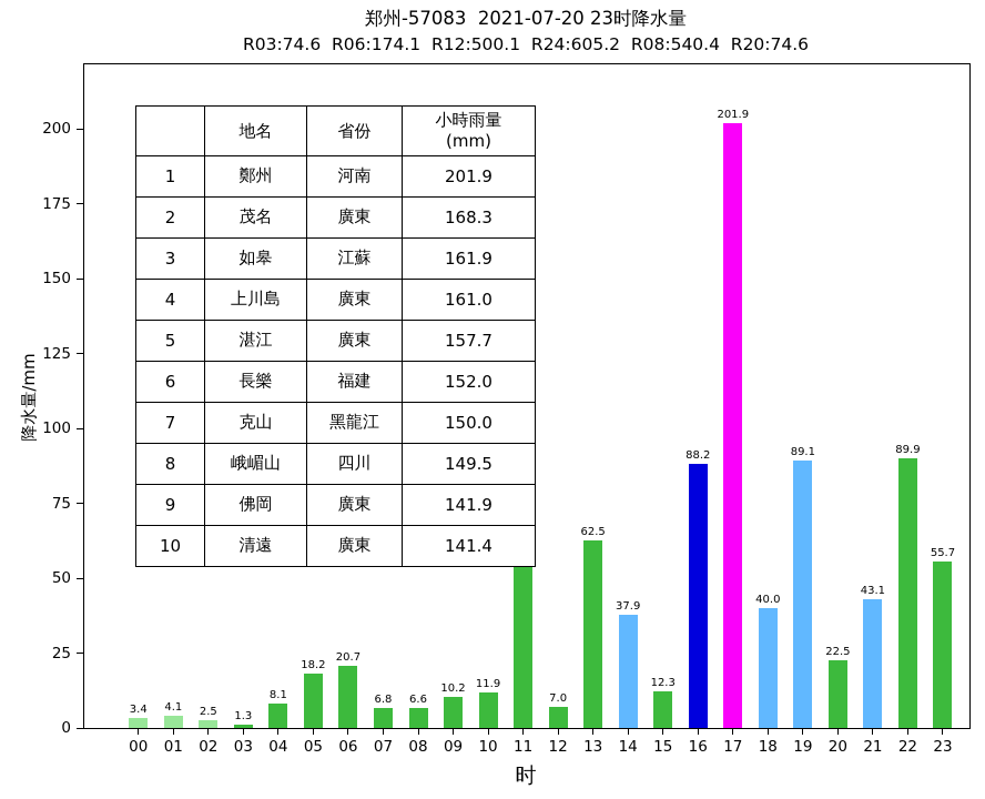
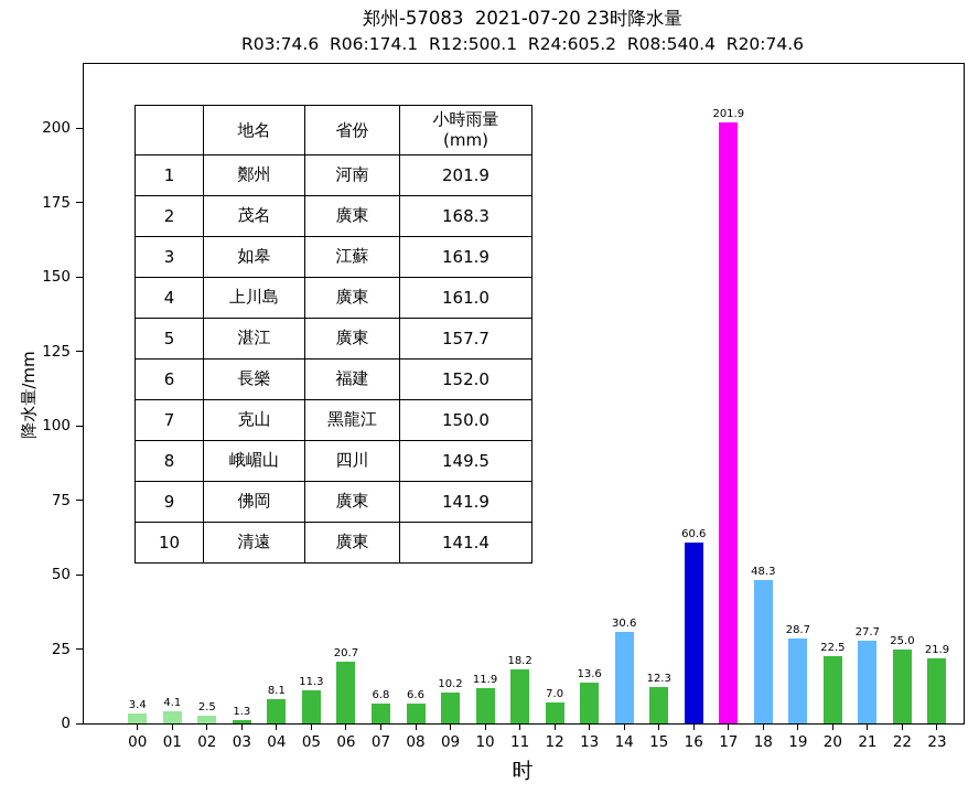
05: 18.2 -> 11.3
11: 55.9 -> 18.2
13: 62.5 -> 13.6
14: 37.9 -> 30.6
16: 88.2 -> 60.6
18: 40.0 -> 48.3
19: 89.1 -> 28.7
21: 43.1 -> 27.7
22: 89.9 -> 25.0
23: 55.7 -> 21.9
